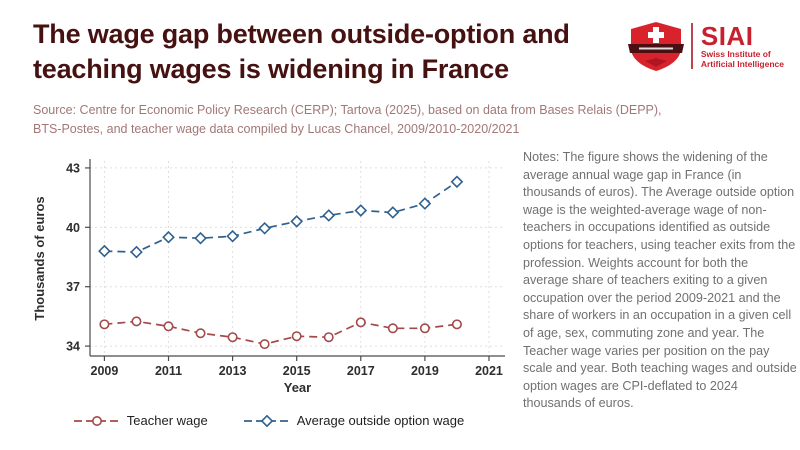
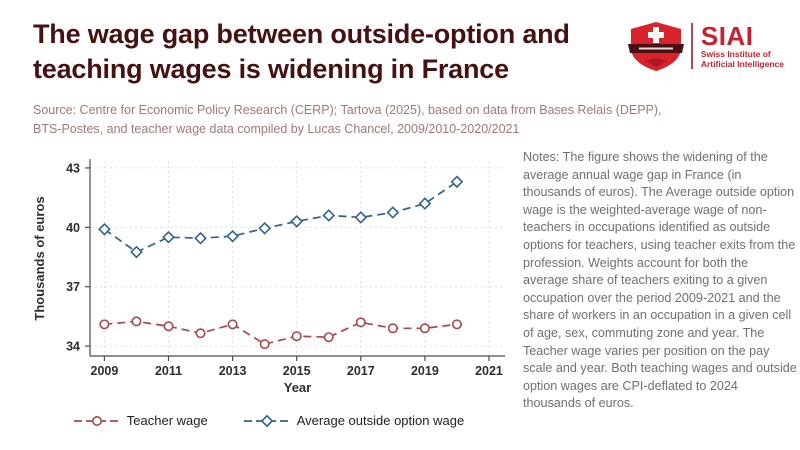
Average outside option wage/2009: 38.8 -> 39.9
Teacher wage/2013: 34.5 -> 35.1
Average outside option wage/2017: 40.9 -> 40.5
